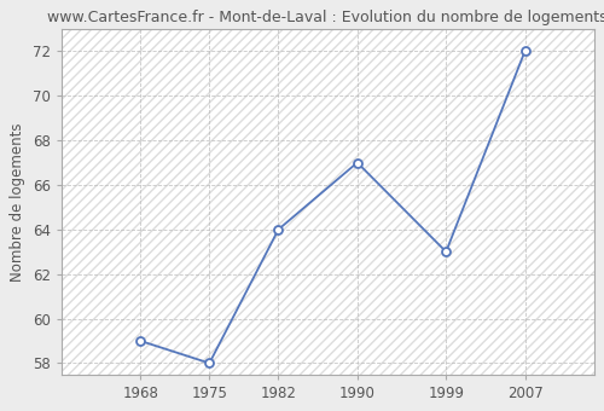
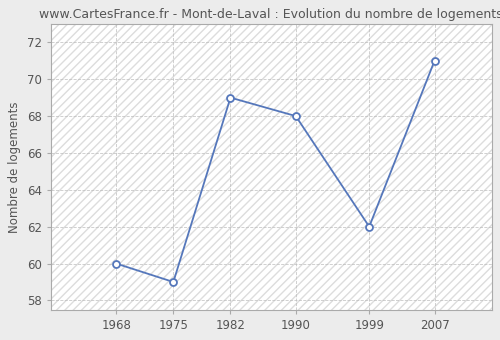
1968: 59 -> 60
1975: 58 -> 59
1982: 64 -> 69
1990: 67 -> 68
1999: 63 -> 62
2007: 72 -> 71
